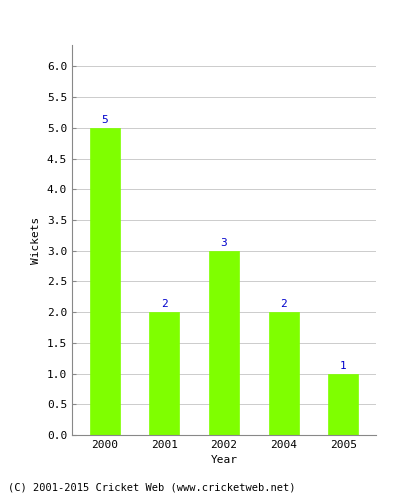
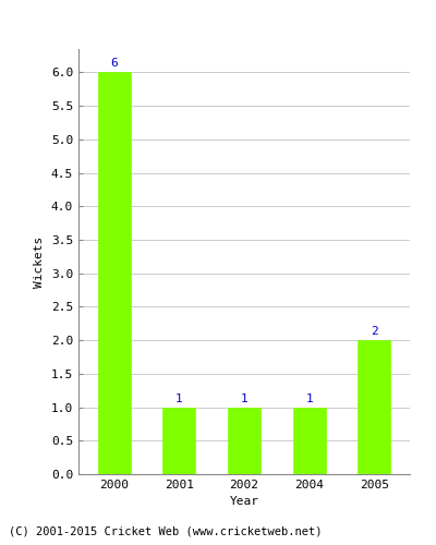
2000: 5 -> 6
2001: 2 -> 1
2002: 3 -> 1
2004: 2 -> 1
2005: 1 -> 2
